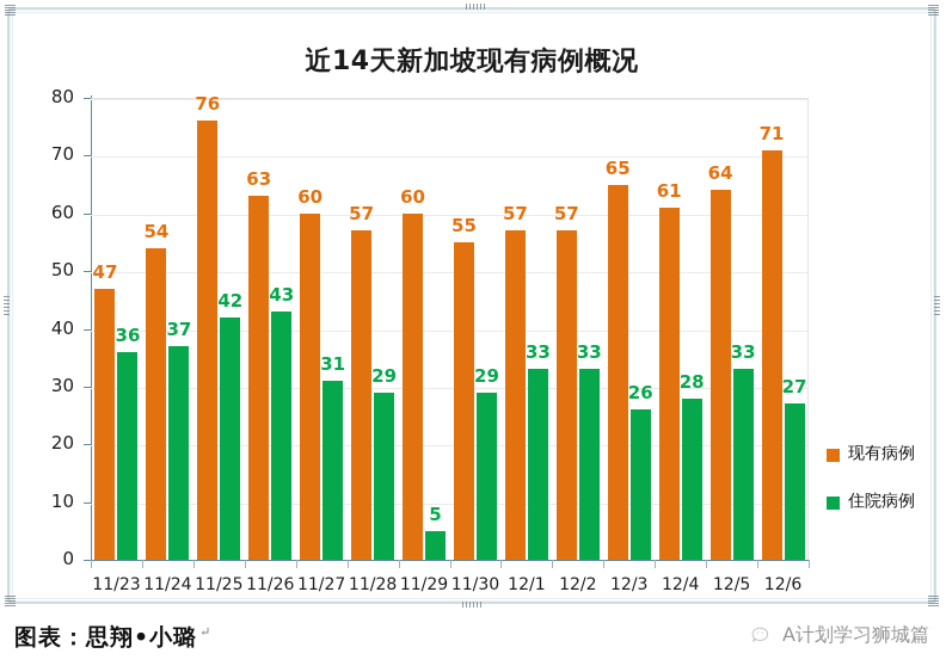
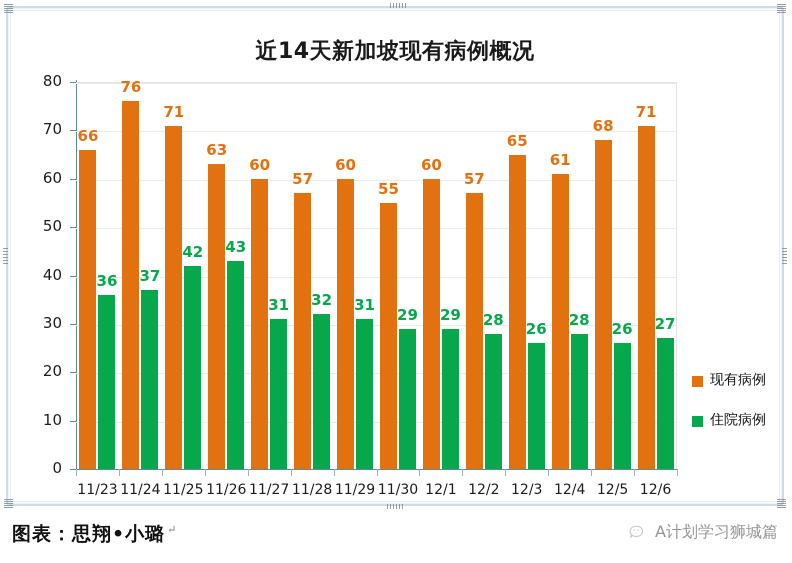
现有病例/11/23: 47 -> 66
现有病例/11/24: 54 -> 76
现有病例/11/25: 76 -> 71
住院病例/11/28: 29 -> 32
住院病例/11/29: 5 -> 31
现有病例/12/1: 57 -> 60
住院病例/12/1: 33 -> 29
住院病例/12/2: 33 -> 28
现有病例/12/5: 64 -> 68
住院病例/12/5: 33 -> 26
